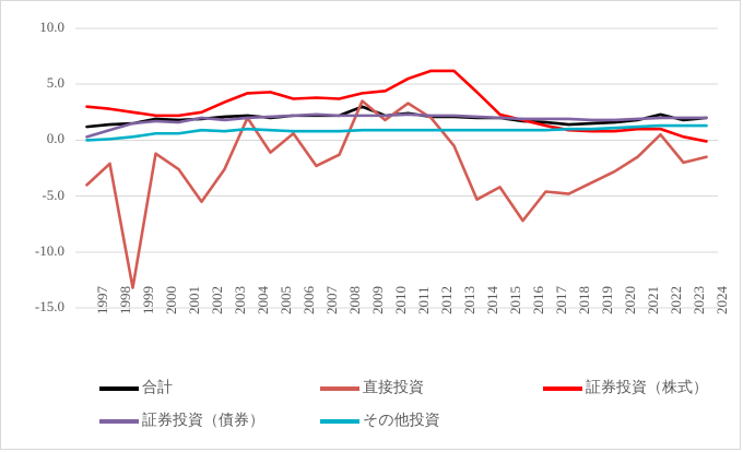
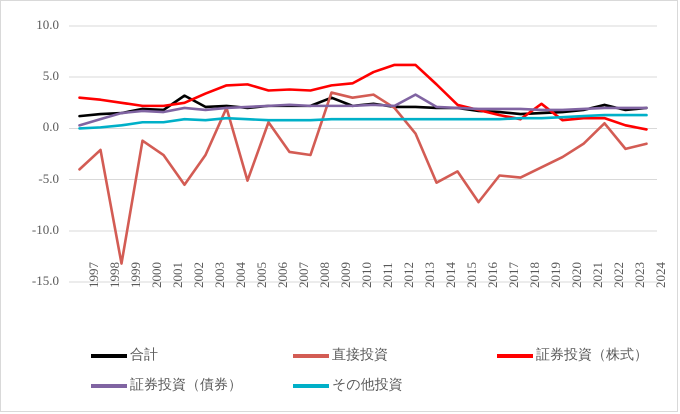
合計/2002: 1.9 -> 3.2
直接投資/2005: -1.1 -> -5.1
直接投資/2008: -1.3 -> -2.6
直接投資/2010: 1.8 -> 3.0
証券投資（債券）/2013: 2.2 -> 3.3
証券投資（株式）/2019: 0.8 -> 2.4
